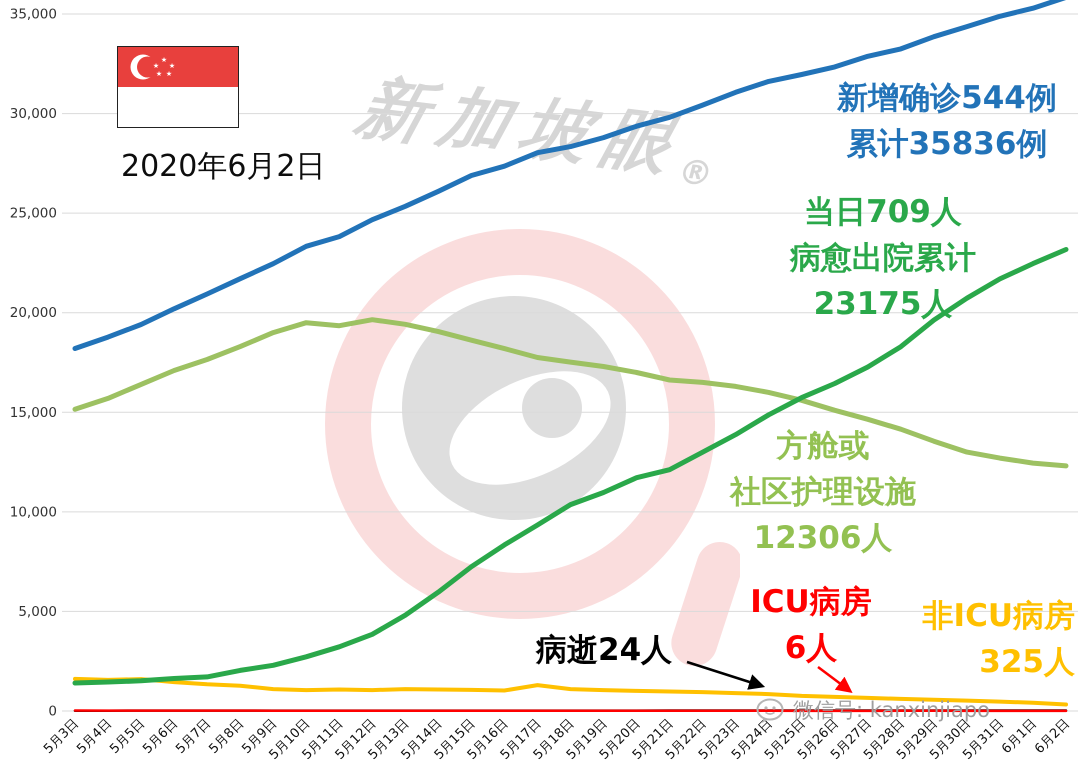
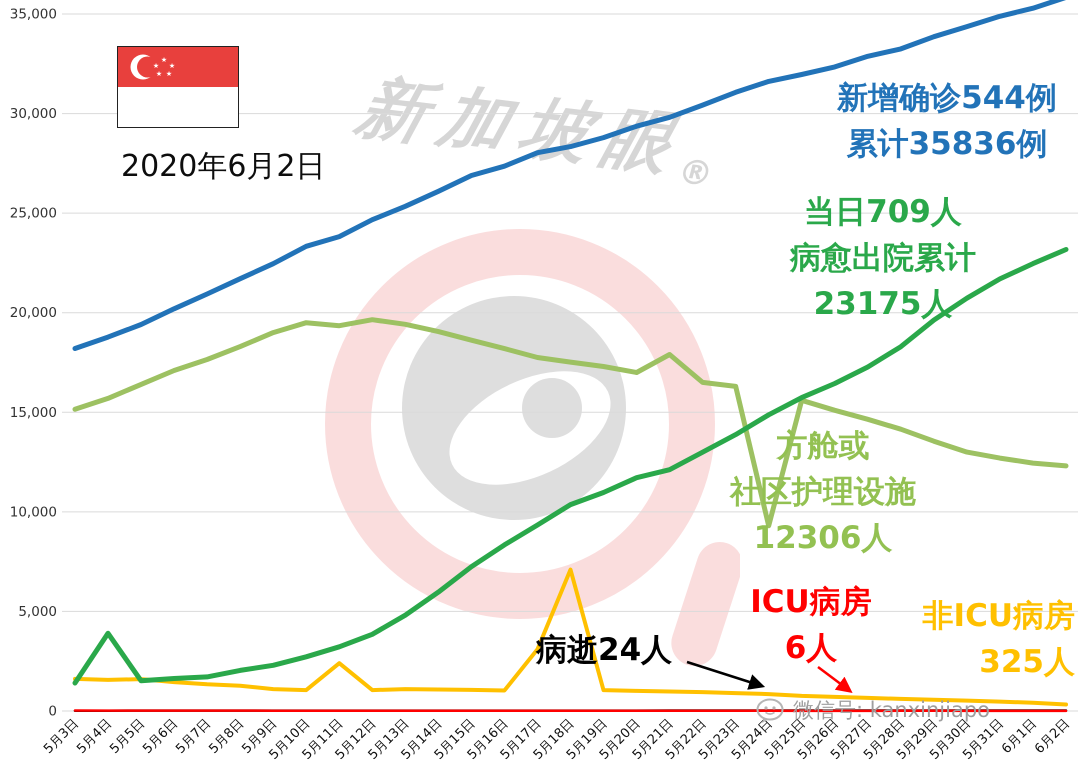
病愈出院累计/5月4日: 1500 -> 3900
非ICU病房/5月11日: 1100 -> 2400
非ICU病房/5月17日: 1300 -> 3100
非ICU病房/5月18日: 1100 -> 7100
方舱或社区护理设施/5月21日: 16600 -> 17900
方舱或社区护理设施/5月24日: 16000 -> 9300
